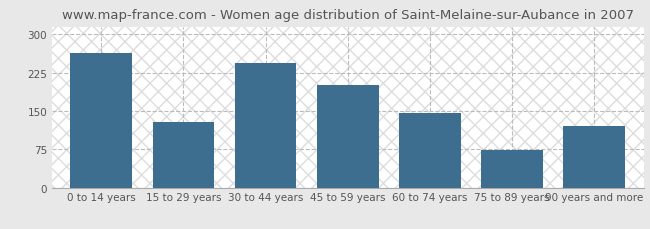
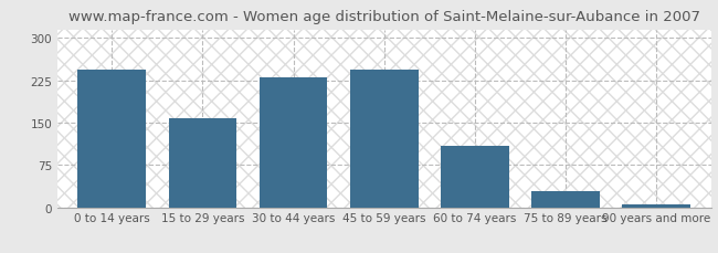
0 to 14 years: 264 -> 243
15 to 29 years: 128 -> 158
30 to 44 years: 244 -> 230
45 to 59 years: 200 -> 243
60 to 74 years: 146 -> 108
75 to 89 years: 74 -> 28
90 years and more: 120 -> 6
